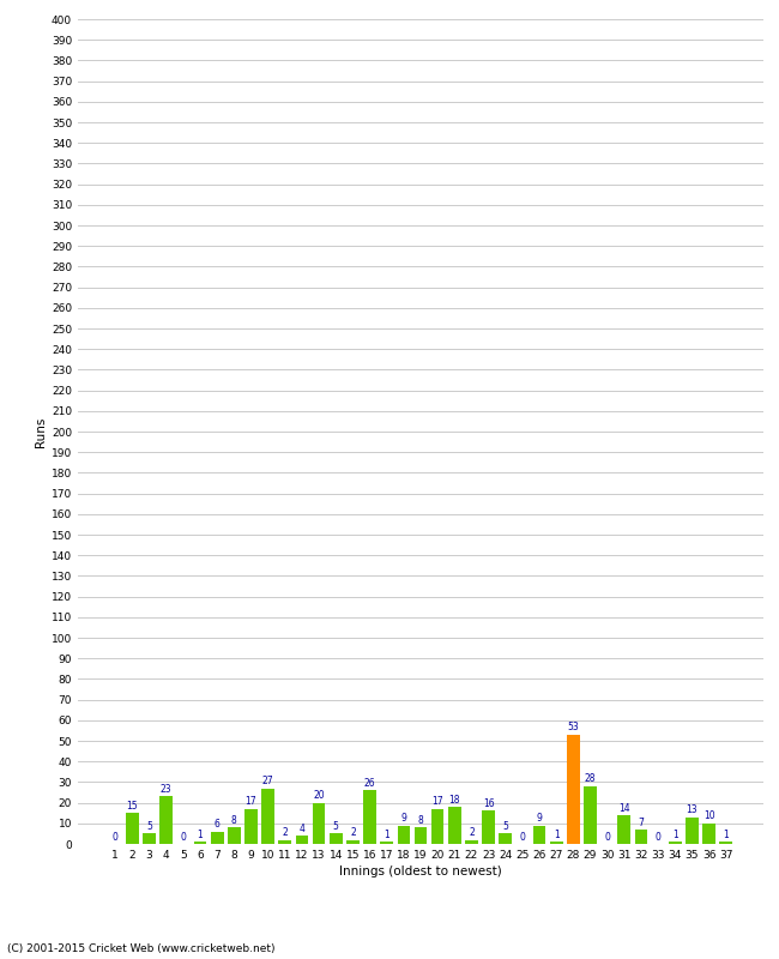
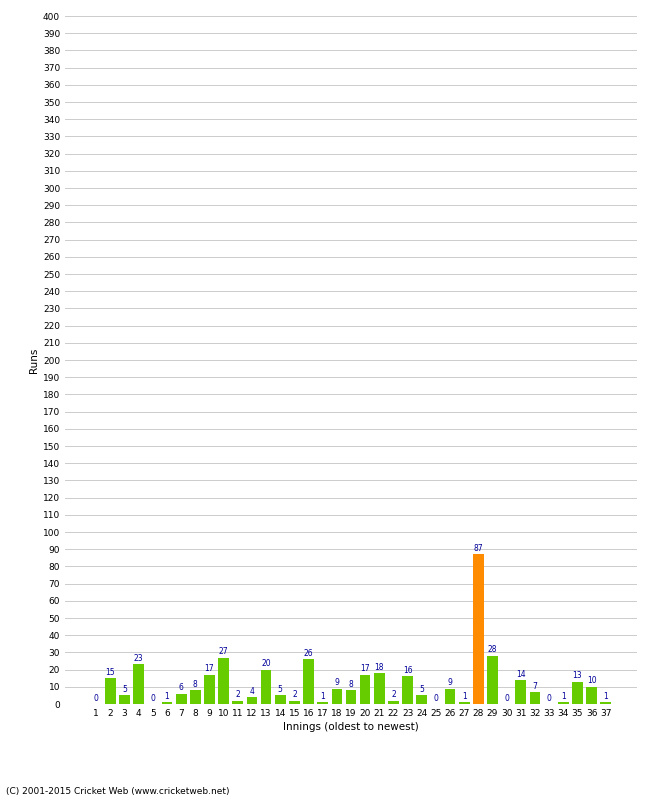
28: 53 -> 87
